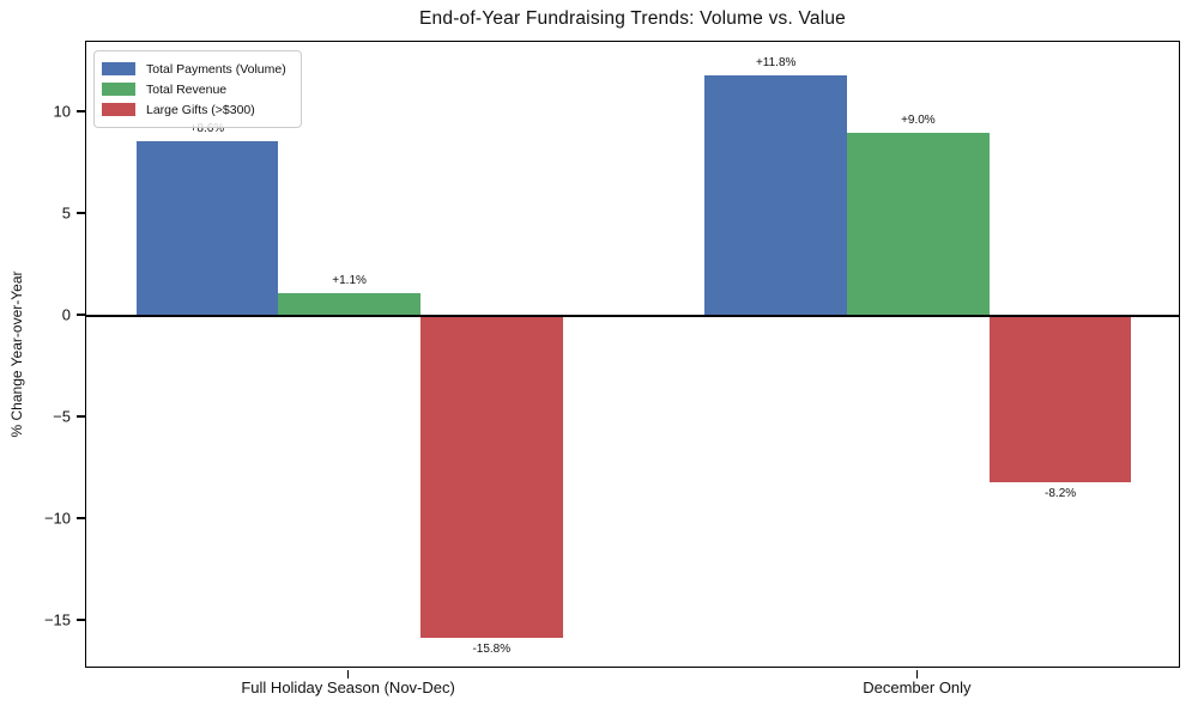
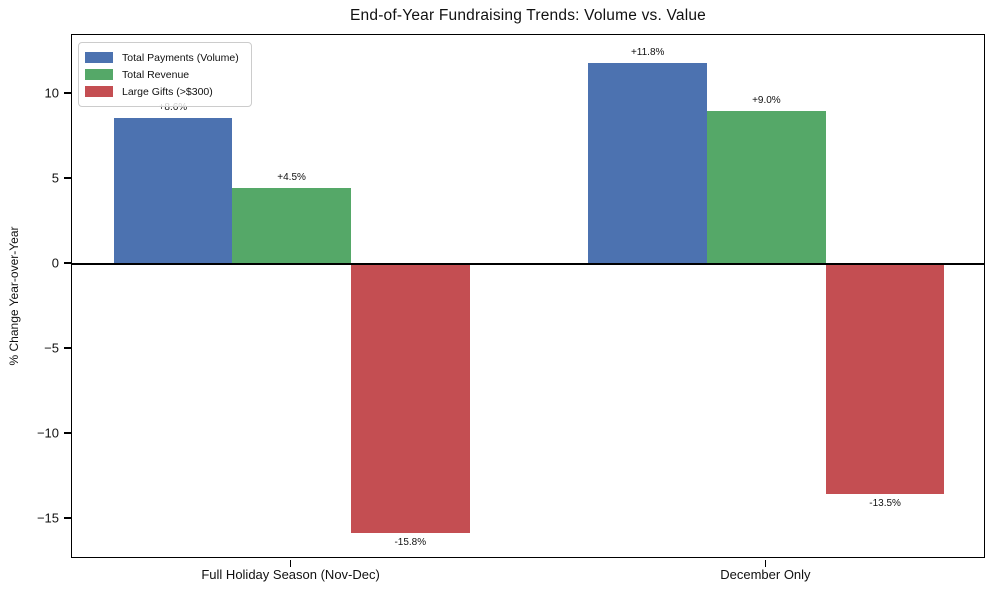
Total Revenue/Full Holiday Season (Nov-Dec): +1.1% -> +4.5%
Large Gifts (>$300)/December Only: -8.2% -> -13.5%
